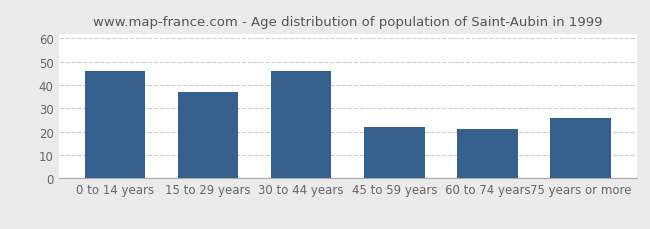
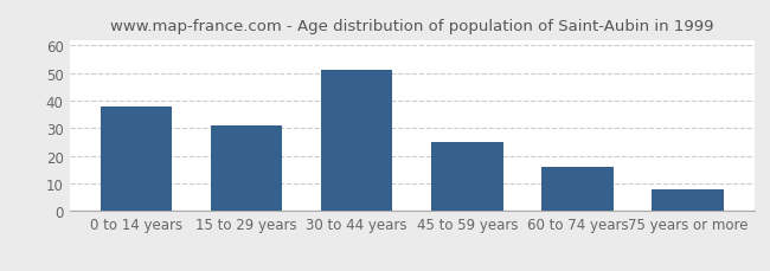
0 to 14 years: 46 -> 38
15 to 29 years: 37 -> 31
30 to 44 years: 46 -> 51
45 to 59 years: 22 -> 25
60 to 74 years: 21 -> 16
75 years or more: 26 -> 8
